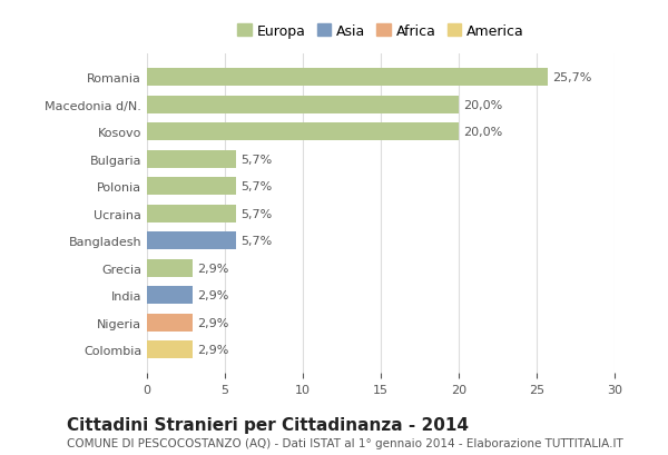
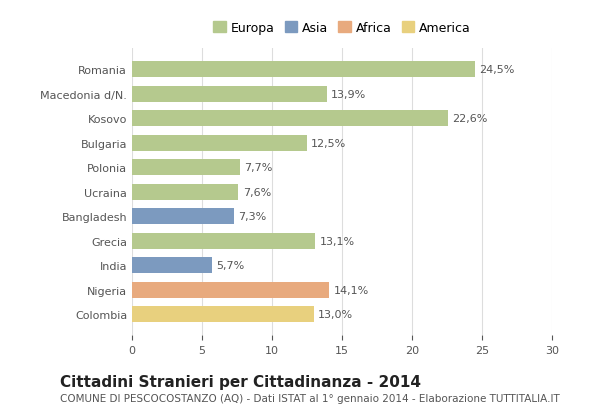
Romania: 25,7% -> 24,5%
Macedonia d/N.: 20,0% -> 13,9%
Kosovo: 20,0% -> 22,6%
Bulgaria: 5,7% -> 12,5%
Polonia: 5,7% -> 7,7%
Ucraina: 5,7% -> 7,6%
Bangladesh: 5,7% -> 7,3%
Grecia: 2,9% -> 13,1%
India: 2,9% -> 5,7%
Nigeria: 2,9% -> 14,1%
Colombia: 2,9% -> 13,0%
